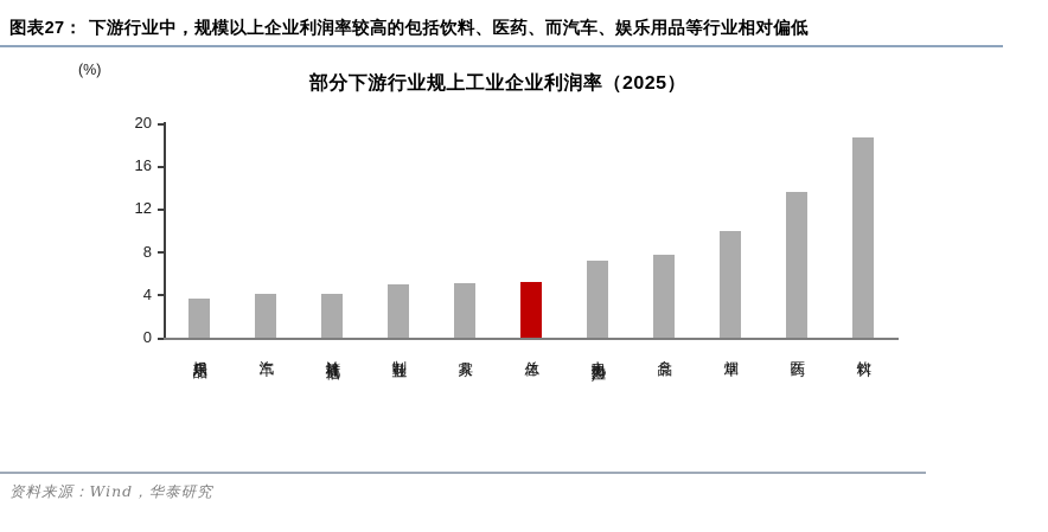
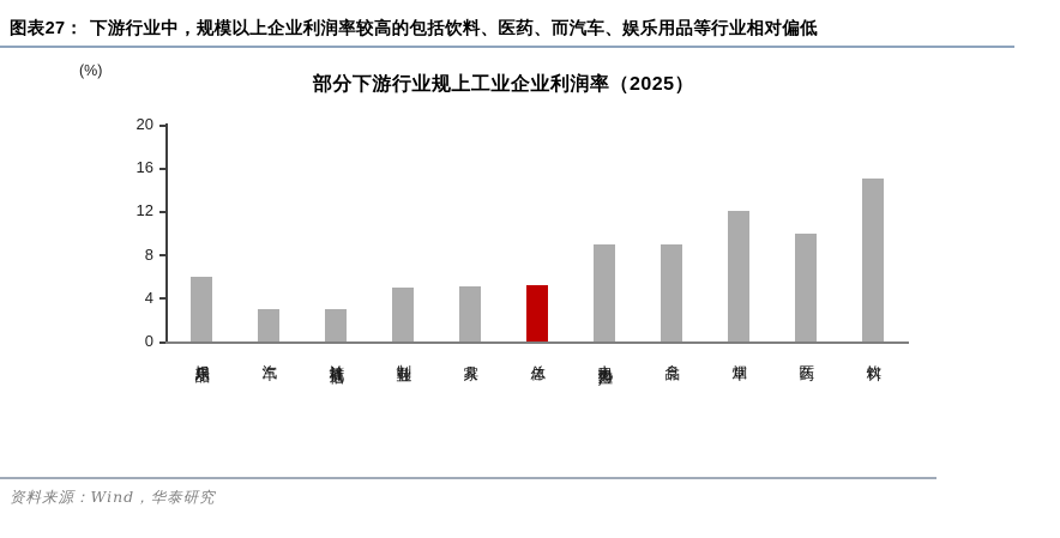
娱乐用品: 4 -> 6
汽车: 4 -> 3
计算机通信: 4 -> 3
电力热力生产: 7 -> 9
食品: 8 -> 9
烟草: 10 -> 12
医药: 14 -> 10
饮料: 19 -> 15
